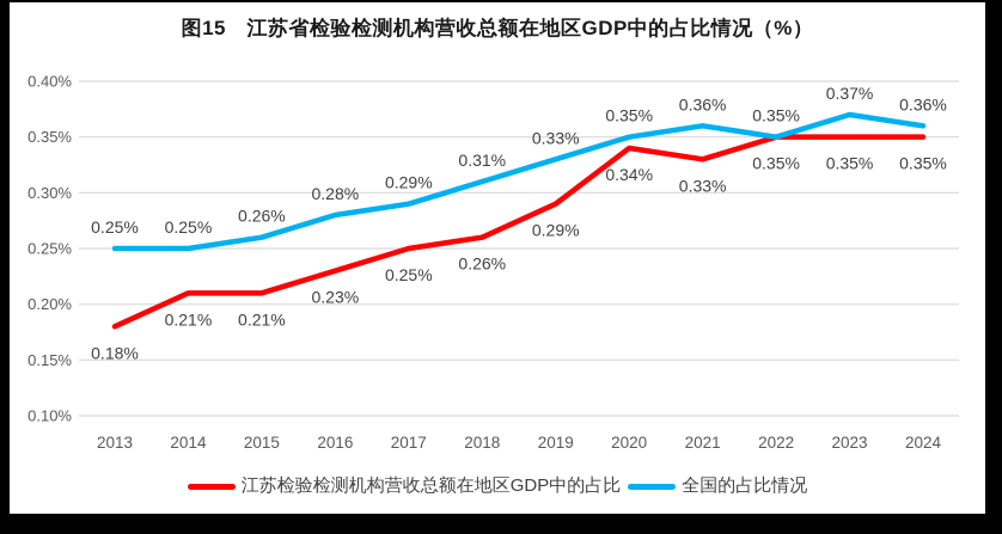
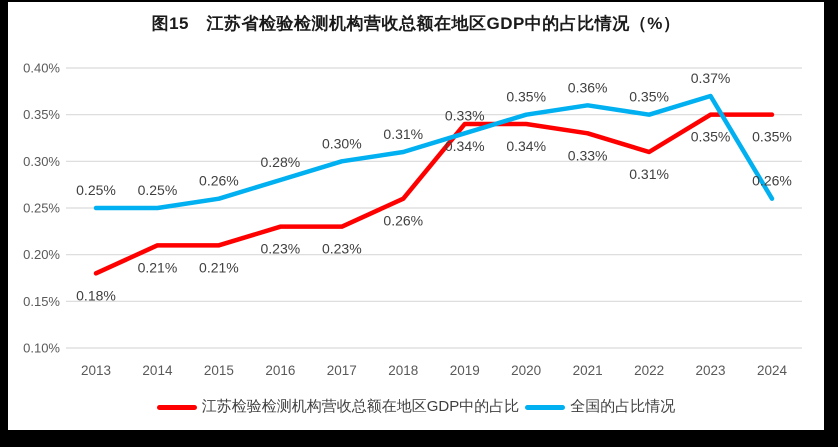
江苏检验检测机构营收总额在地区GDP中的占比/2017: 0.25% -> 0.23%
全国的占比情况/2017: 0.29% -> 0.30%
江苏检验检测机构营收总额在地区GDP中的占比/2019: 0.29% -> 0.34%
江苏检验检测机构营收总额在地区GDP中的占比/2022: 0.35% -> 0.31%
全国的占比情况/2024: 0.36% -> 0.26%
